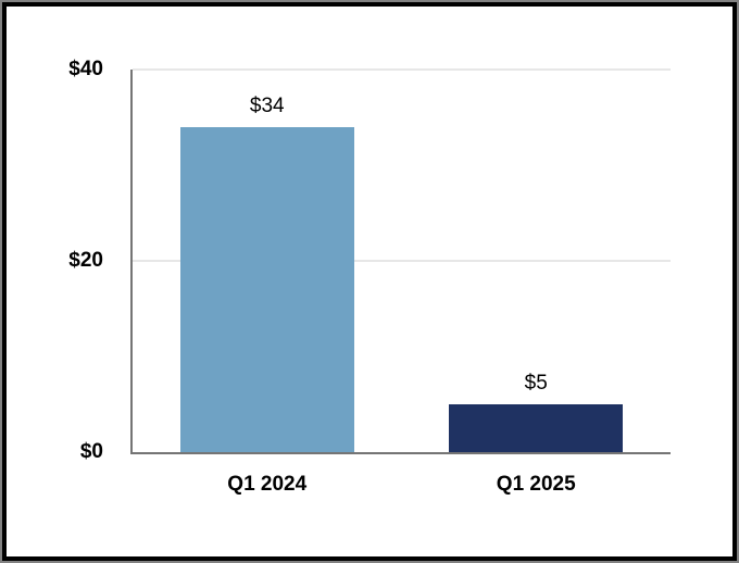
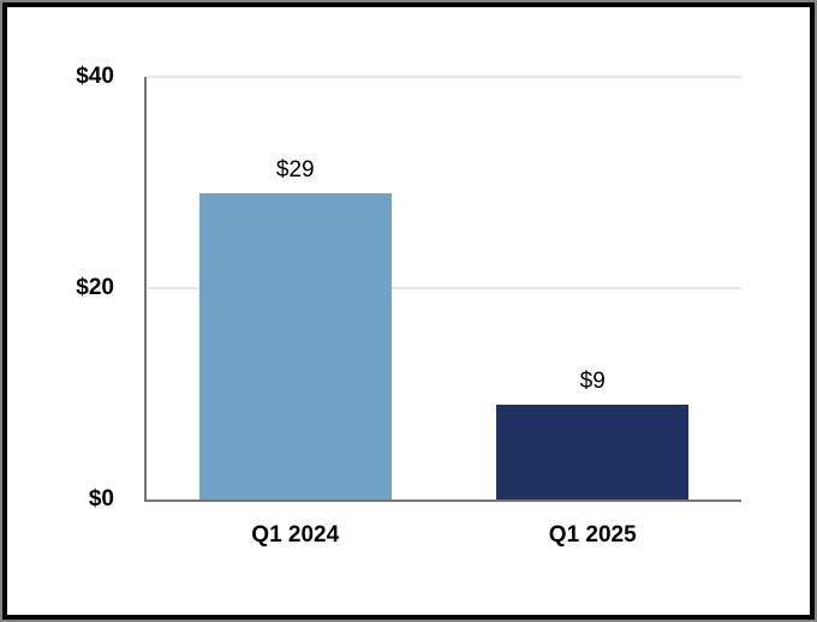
Q1 2024: $34 -> $29
Q1 2025: $5 -> $9
